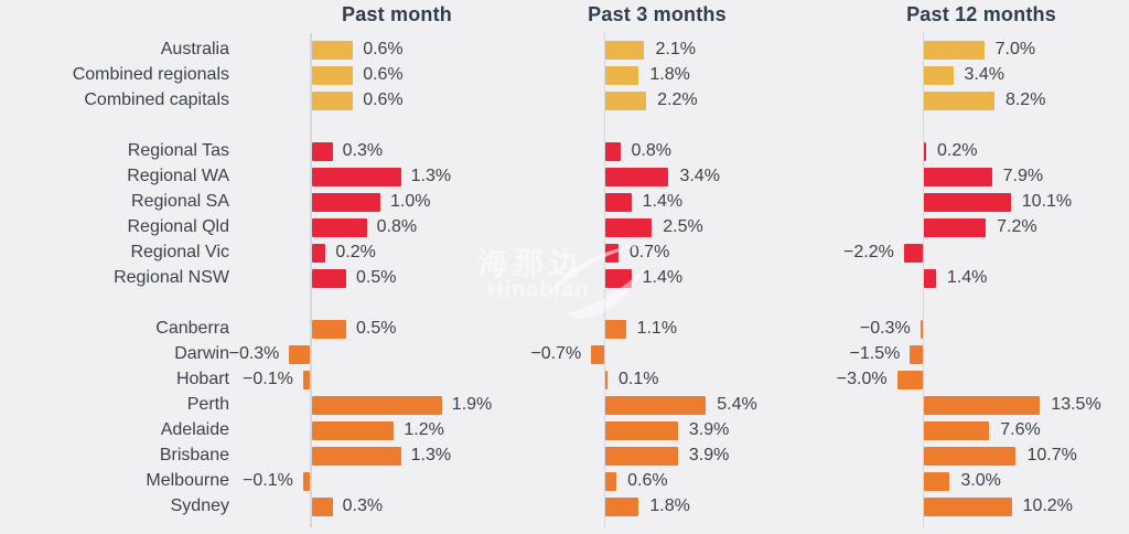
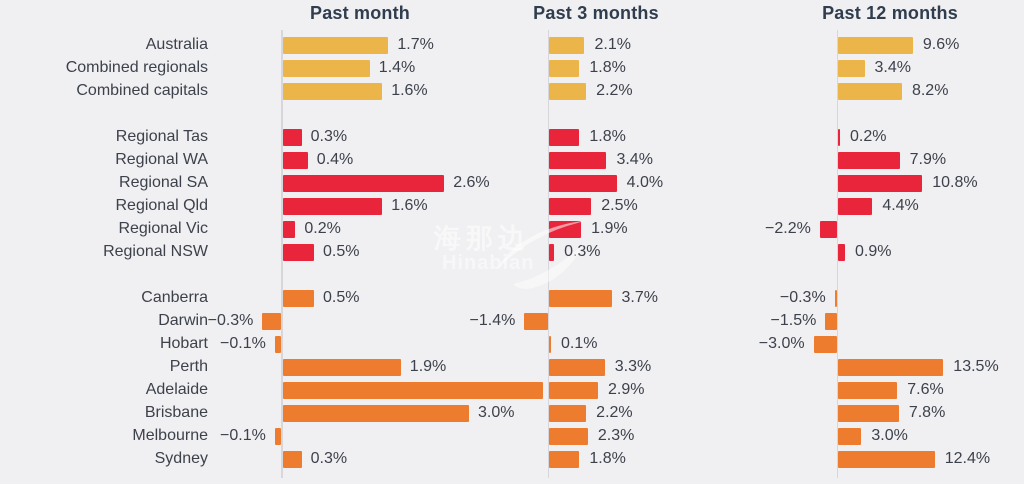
Past month/Australia: 0.6% -> 1.7%
Past 12 months/Australia: 7.0% -> 9.6%
Past month/Combined regionals: 0.6% -> 1.4%
Past month/Combined capitals: 0.6% -> 1.6%
Past 3 months/Regional Tas: 0.8% -> 1.8%
Past month/Regional WA: 1.3% -> 0.4%
Past month/Regional SA: 1.0% -> 2.6%
Past 3 months/Regional SA: 1.4% -> 4.0%
Past 12 months/Regional SA: 10.1% -> 10.8%
Past month/Regional Qld: 0.8% -> 1.6%
Past 12 months/Regional Qld: 7.2% -> 4.4%
Past 3 months/Regional Vic: 0.7% -> 1.9%
Past 3 months/Regional NSW: 1.4% -> 0.3%
Past 12 months/Regional NSW: 1.4% -> 0.9%
Past 3 months/Canberra: 1.1% -> 3.7%
Past 3 months/Darwin: −0.7% -> −1.4%
Past 3 months/Perth: 5.4% -> 3.3%
Past month/Adelaide: 1.2% -> 4.2%
Past 3 months/Adelaide: 3.9% -> 2.9%
Past month/Brisbane: 1.3% -> 3.0%
Past 3 months/Brisbane: 3.9% -> 2.2%
Past 12 months/Brisbane: 10.7% -> 7.8%
Past 3 months/Melbourne: 0.6% -> 2.3%
Past 12 months/Sydney: 10.2% -> 12.4%
